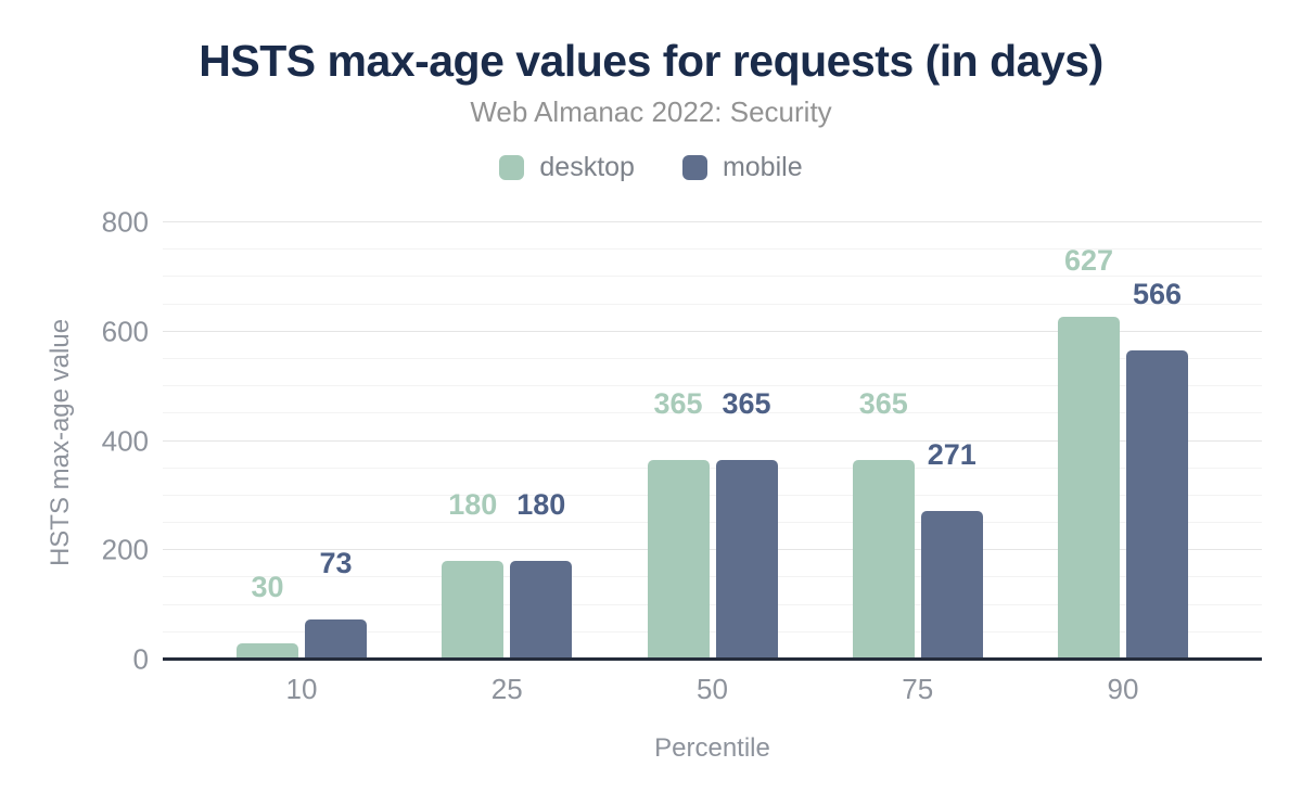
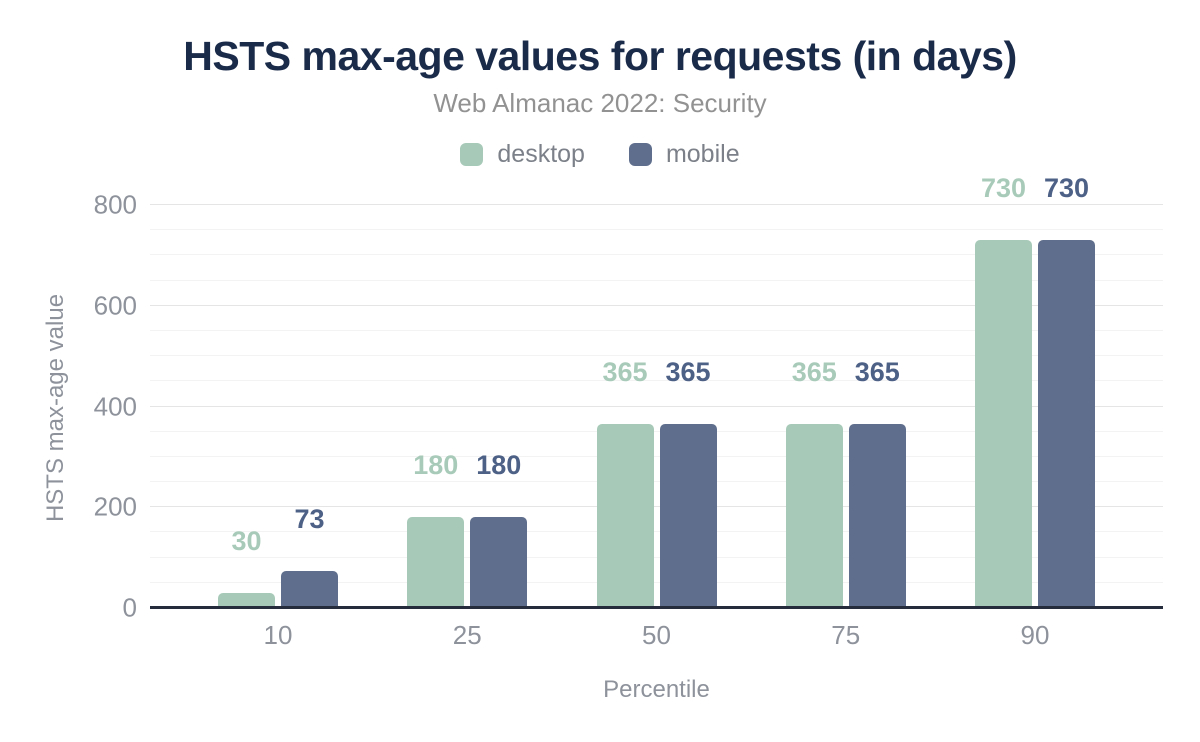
mobile/75: 271 -> 365
desktop/90: 627 -> 730
mobile/90: 566 -> 730
